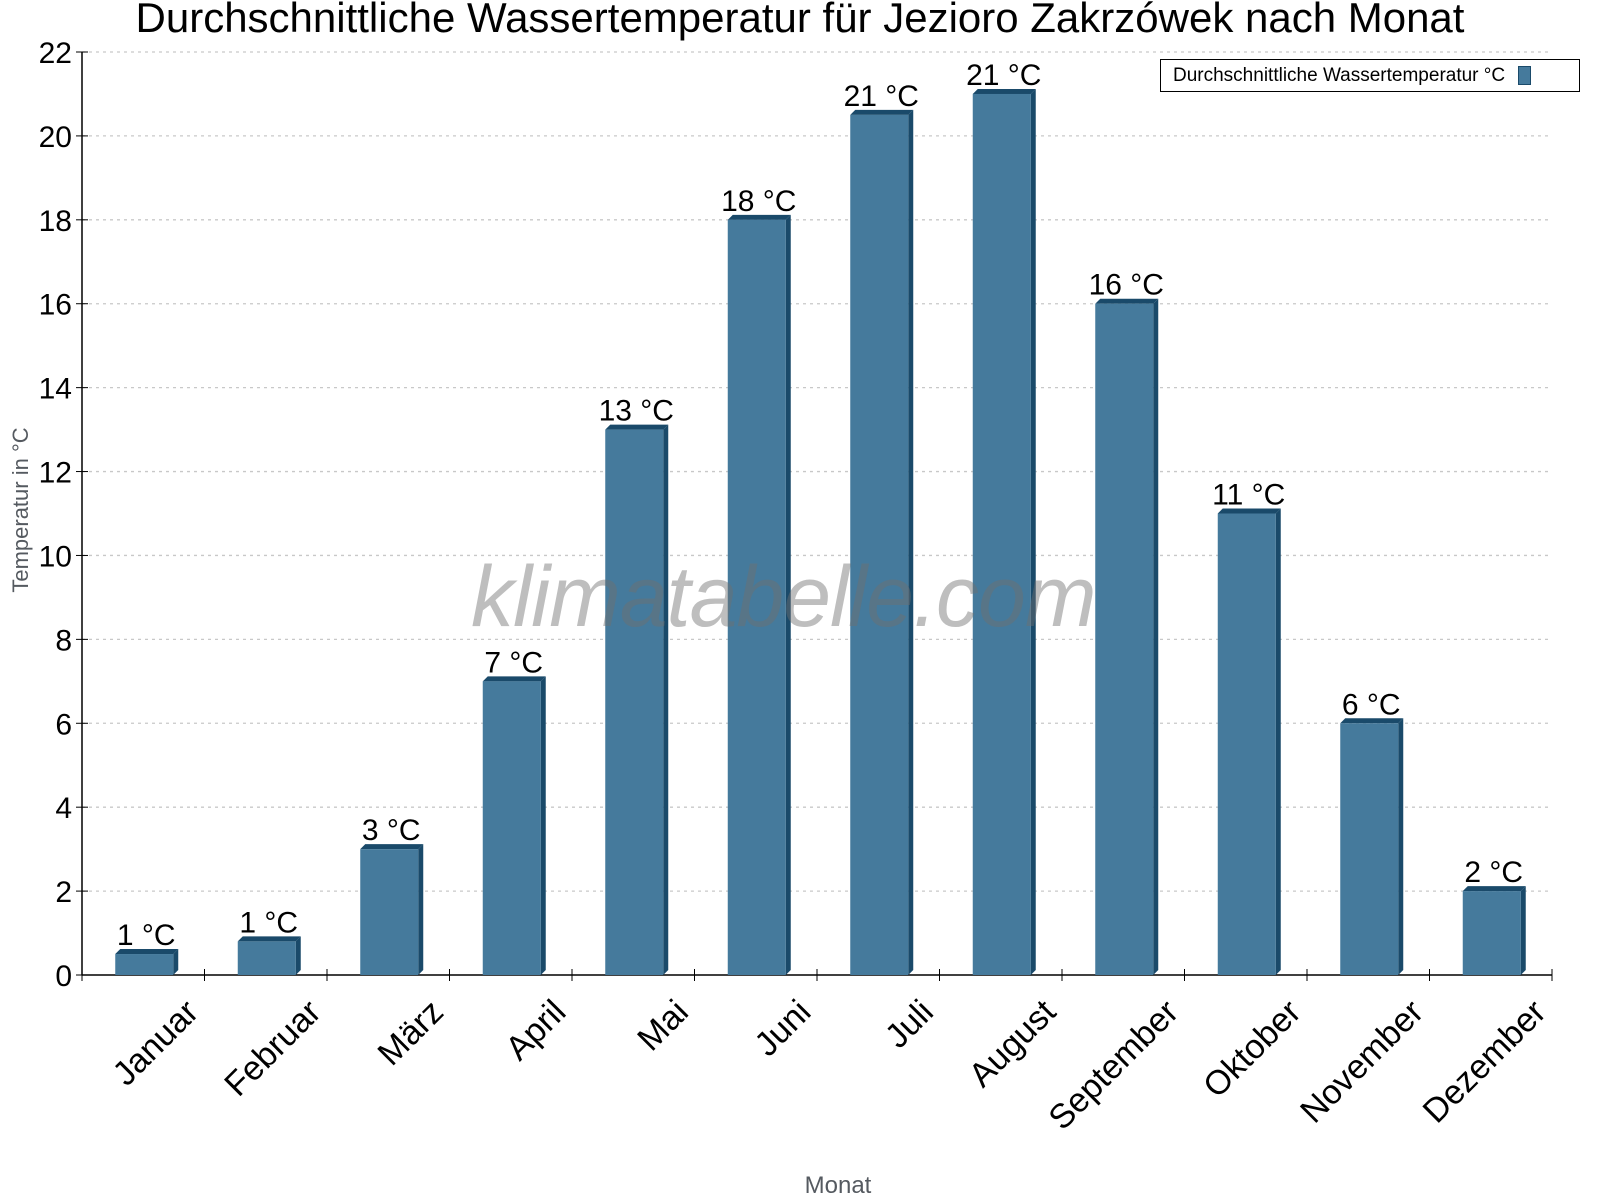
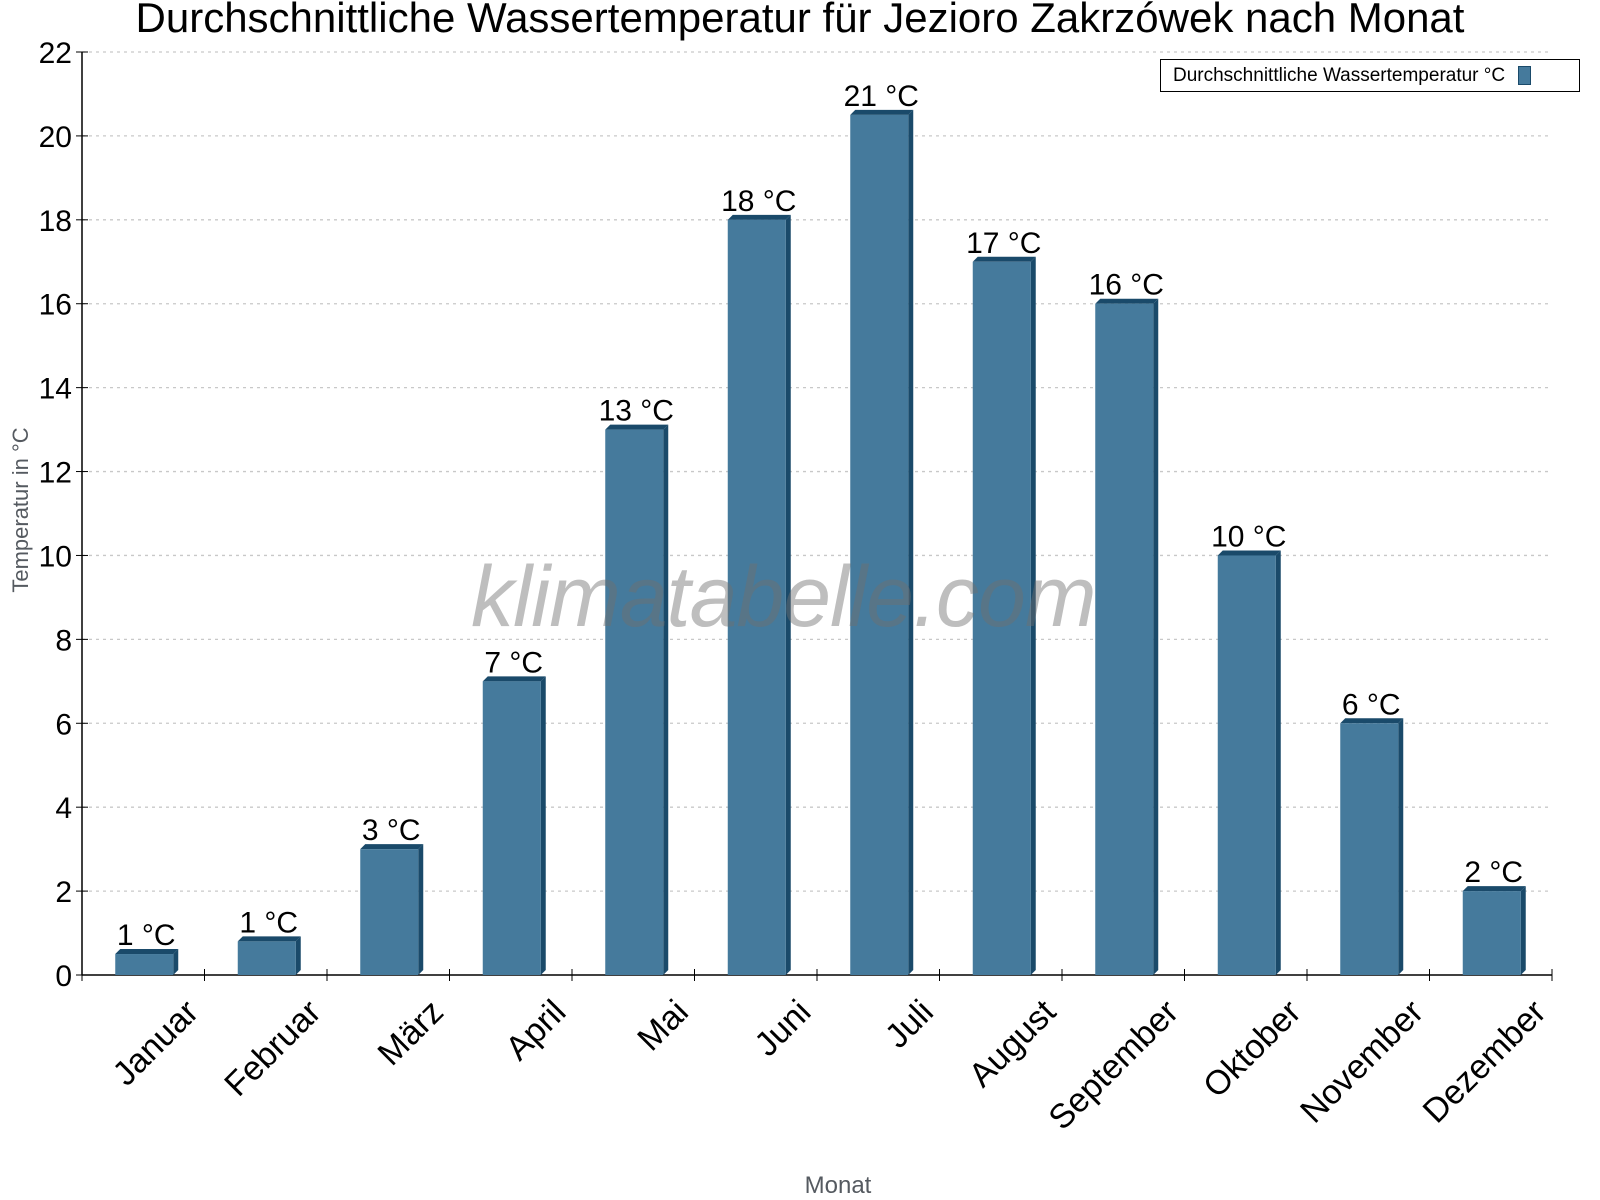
August: 21 -> 17
Oktober: 11 -> 10
